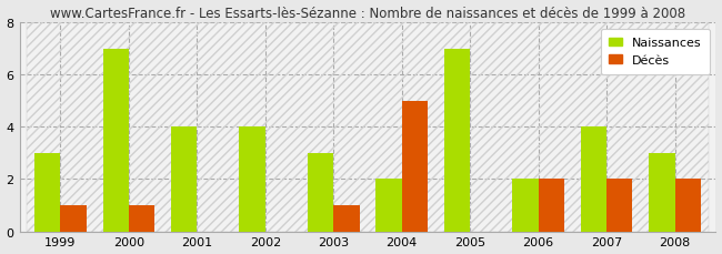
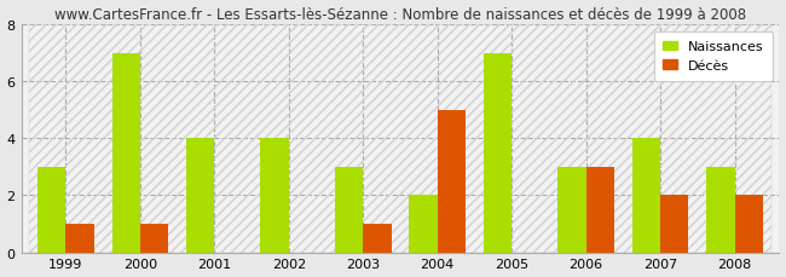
Naissances/2006: 2 -> 3
Décès/2006: 2 -> 3
